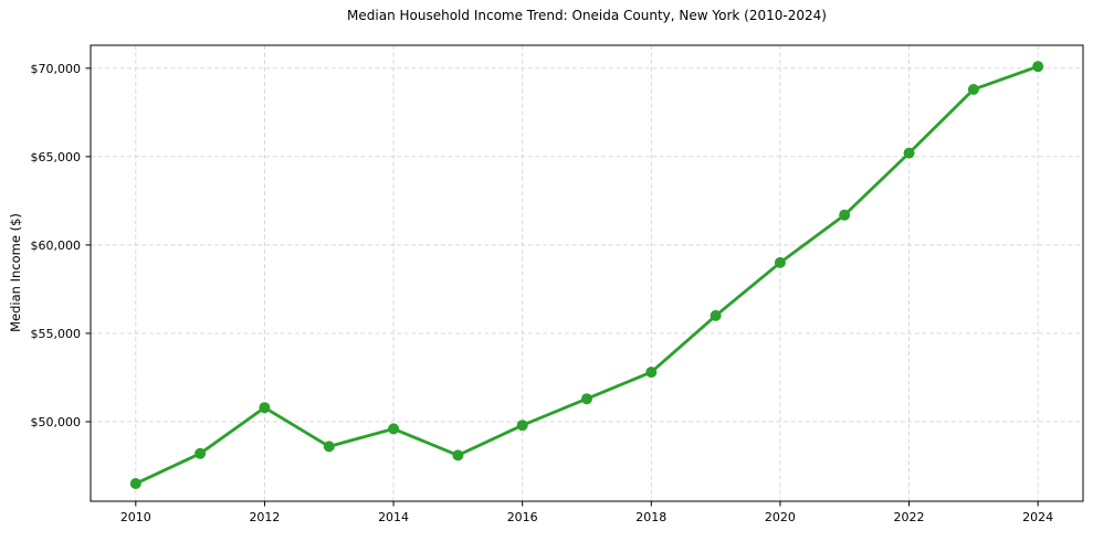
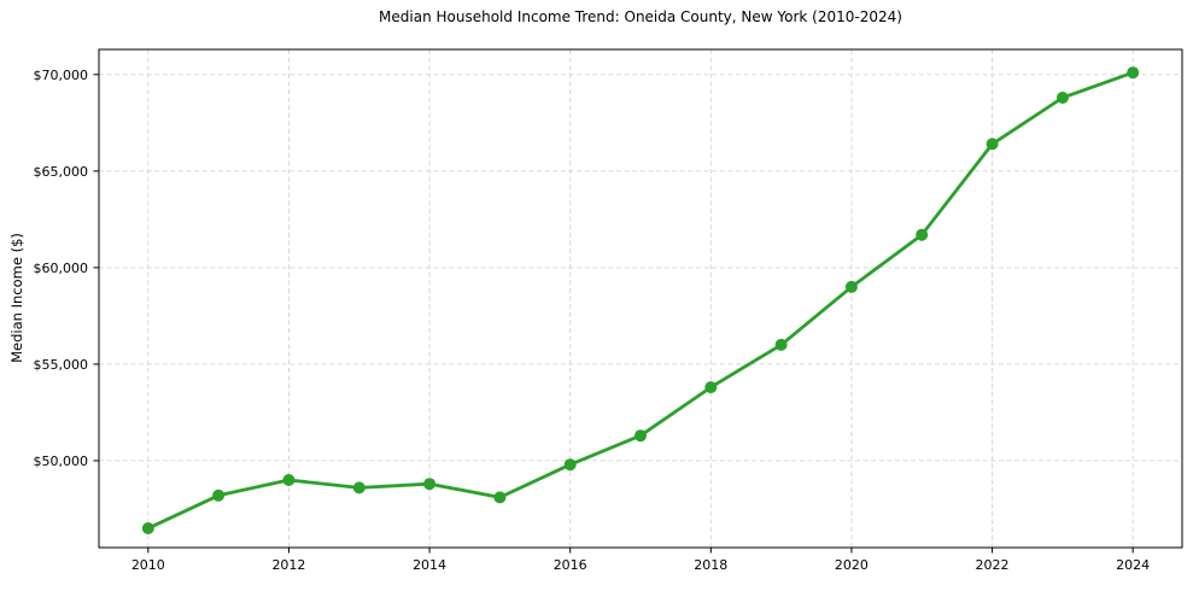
2012: $50800 -> $49000
2014: $49600 -> $48800
2018: $52800 -> $53800
2022: $65200 -> $66400
